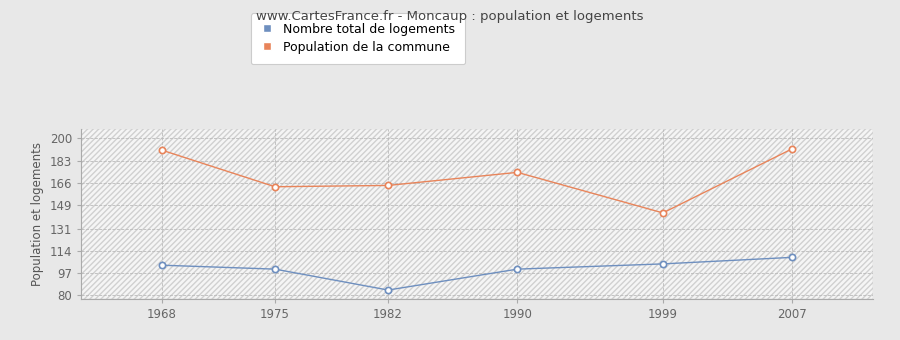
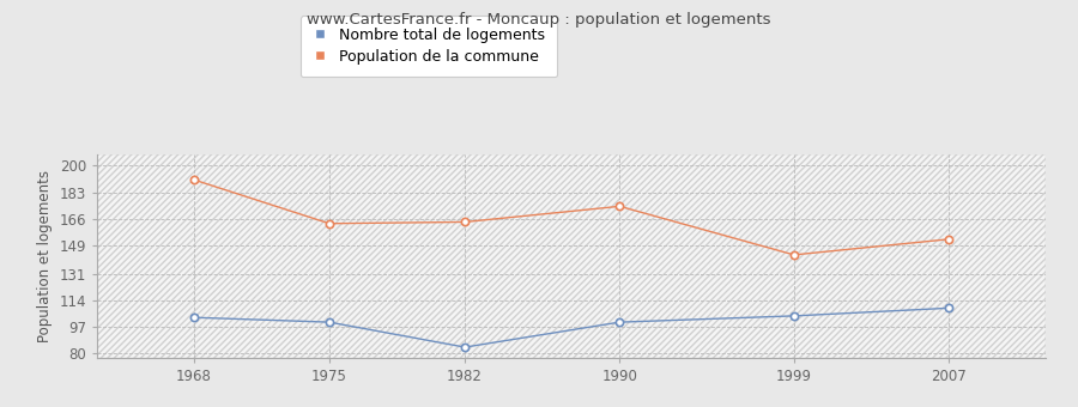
Population de la commune/2007: 192 -> 153
